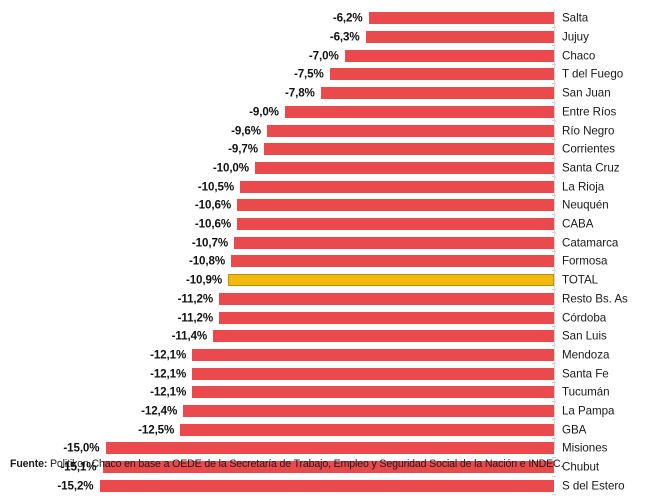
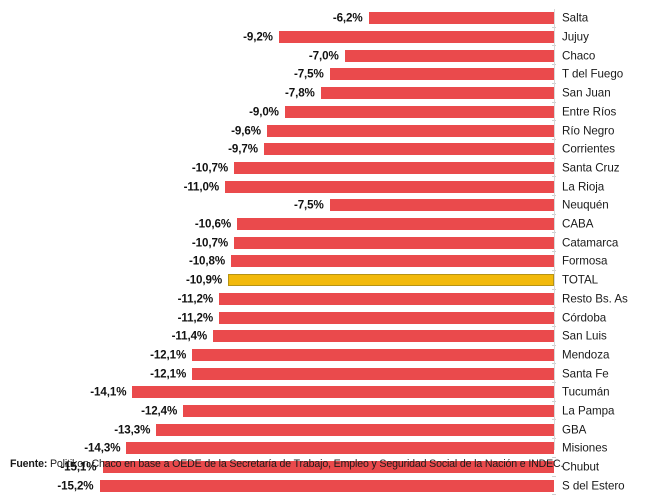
Jujuy: -6,3% -> -9,2%
Santa Cruz: -10,0% -> -10,7%
La Rioja: -10,5% -> -11,0%
Neuquén: -10,6% -> -7,5%
Tucumán: -12,1% -> -14,1%
GBA: -12,5% -> -13,3%
Misiones: -15,0% -> -14,3%
